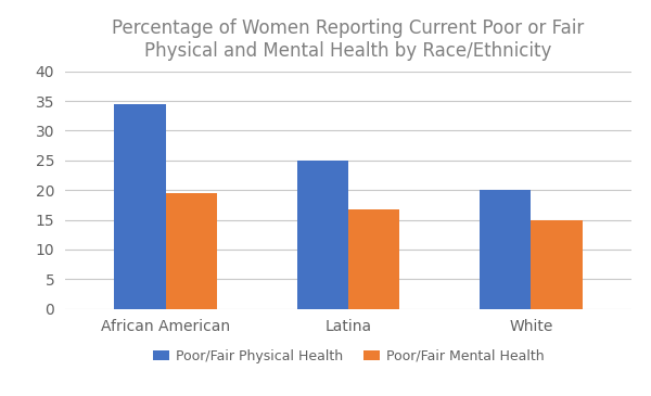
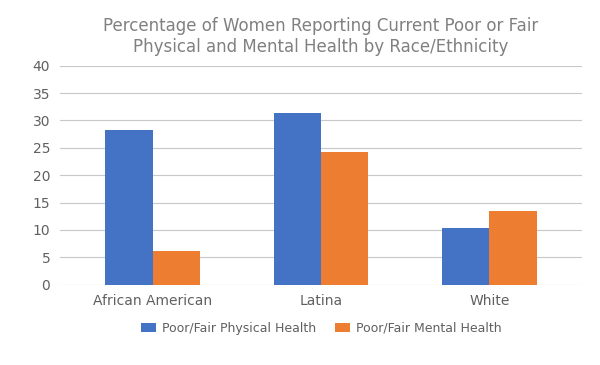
Poor/Fair Physical Health/African American: 34.5 -> 28.2
Poor/Fair Mental Health/African American: 19.5 -> 6.2
Poor/Fair Physical Health/Latina: 25.0 -> 31.4
Poor/Fair Mental Health/Latina: 16.7 -> 24.2
Poor/Fair Physical Health/White: 20.0 -> 10.4
Poor/Fair Mental Health/White: 15.0 -> 13.4
